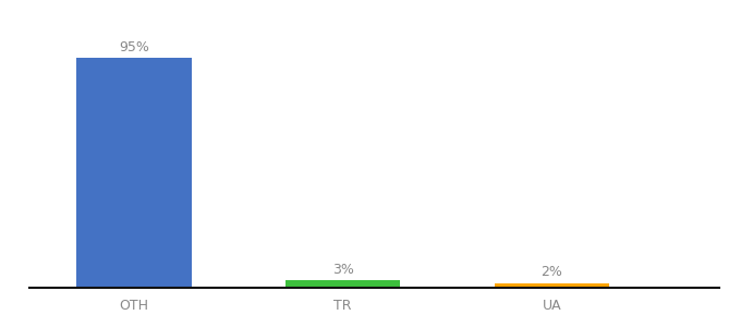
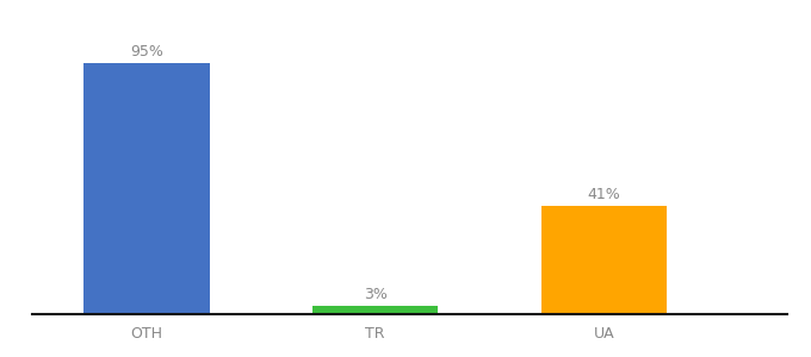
UA: 2% -> 41%
